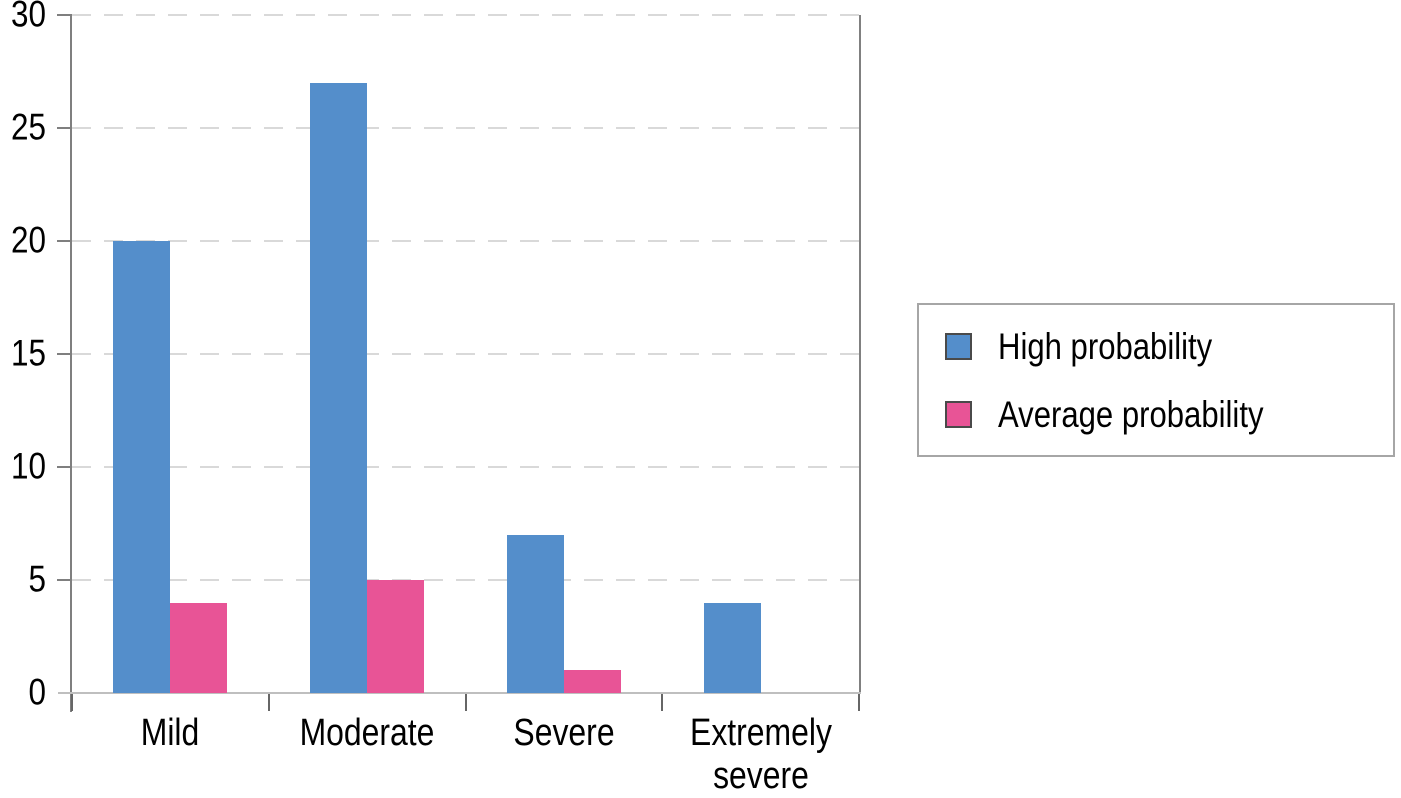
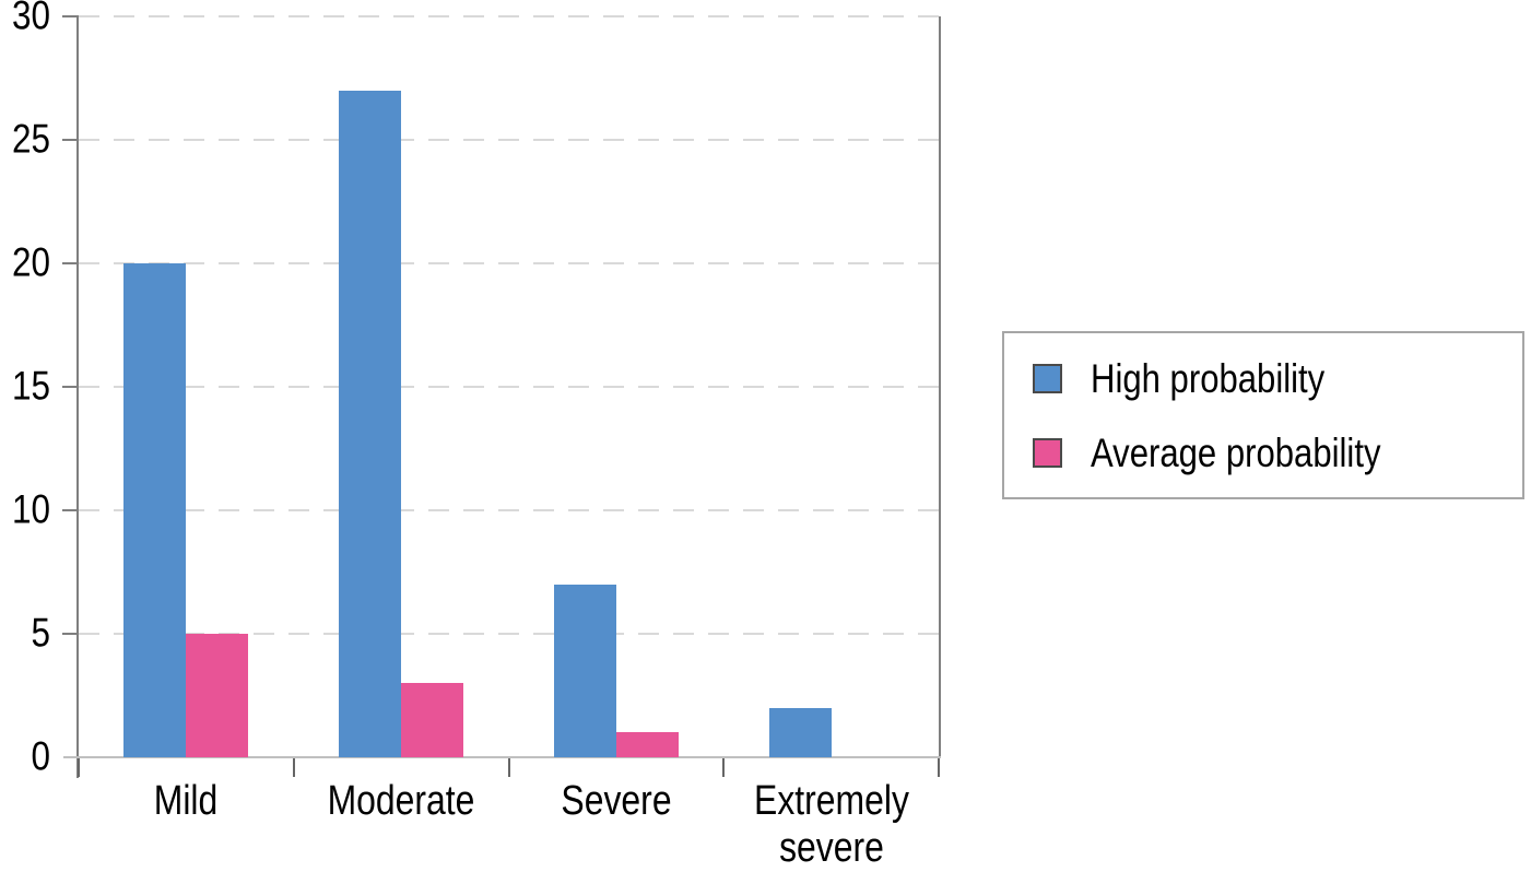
Average probability/Mild: 4 -> 5
Average probability/Moderate: 5 -> 3
High probability/Extremely severe: 4 -> 2
